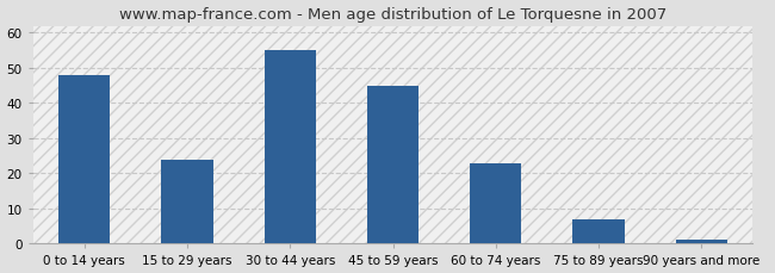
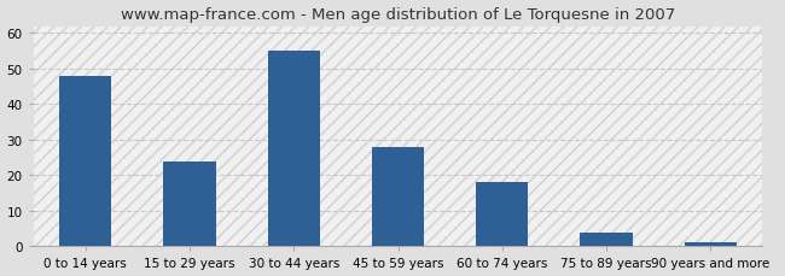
45 to 59 years: 45 -> 28
60 to 74 years: 23 -> 18
75 to 89 years: 7 -> 4
